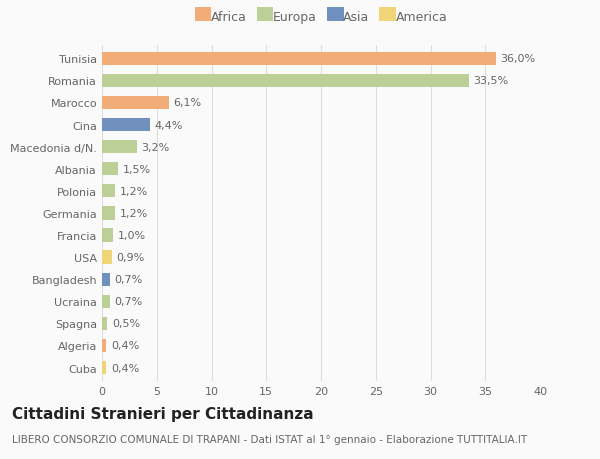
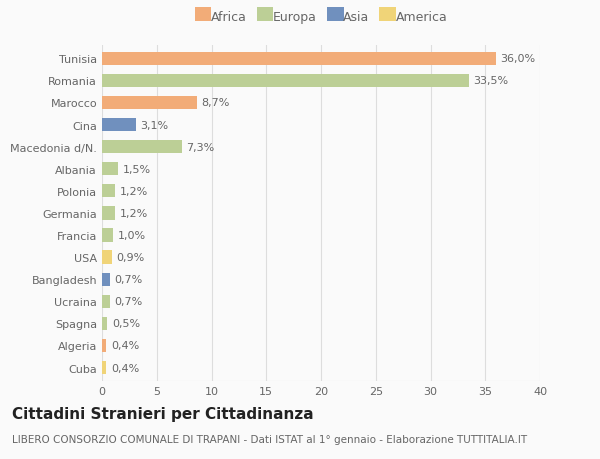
Marocco: 6,1% -> 8,7%
Cina: 4,4% -> 3,1%
Macedonia d/N.: 3,2% -> 7,3%
